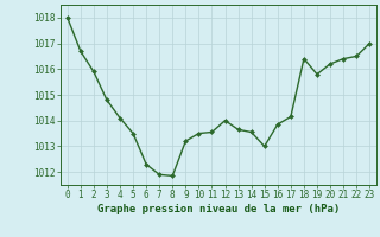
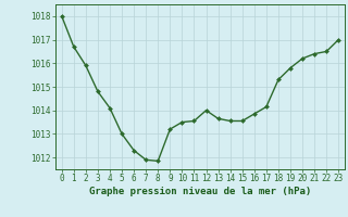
5: 1013.50 -> 1013.00
15: 1013.00 -> 1013.55
18: 1016.40 -> 1015.30
